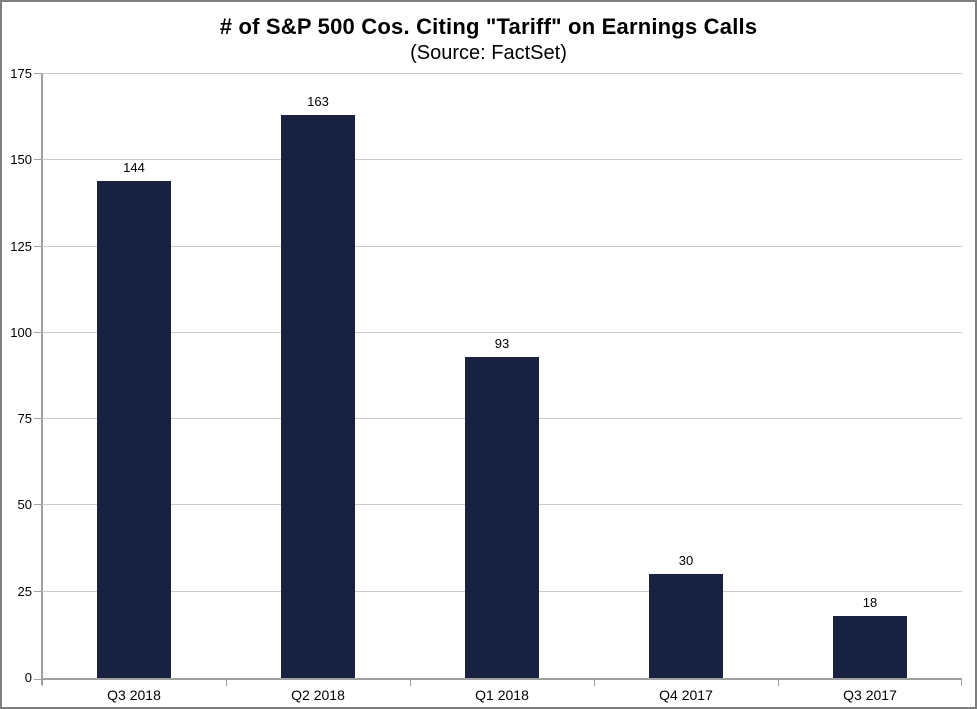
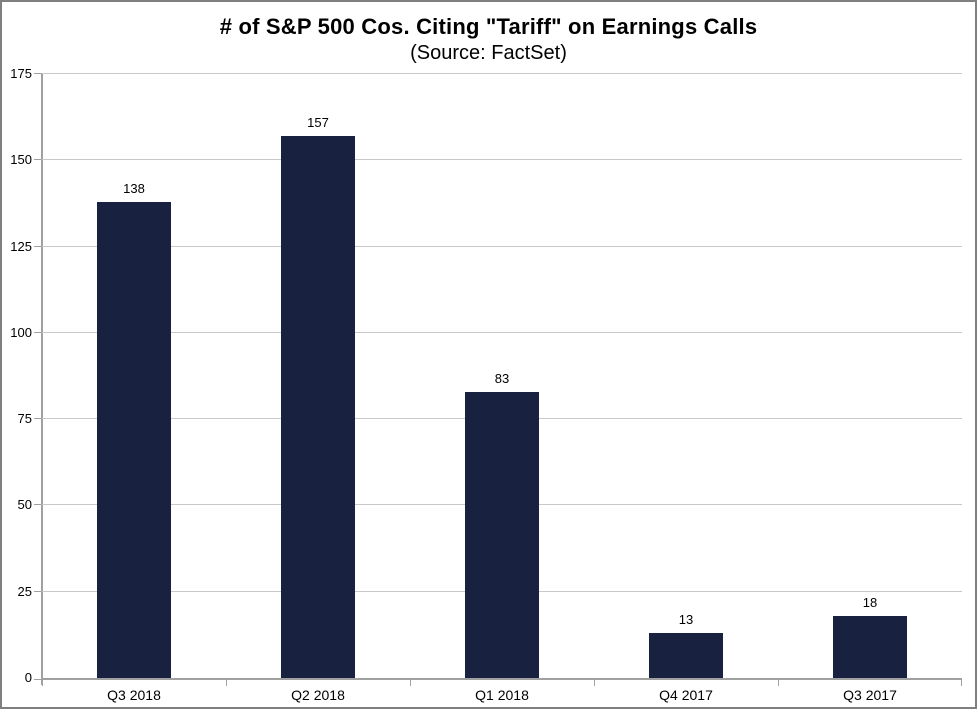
Q3 2018: 144 -> 138
Q2 2018: 163 -> 157
Q1 2018: 93 -> 83
Q4 2017: 30 -> 13
